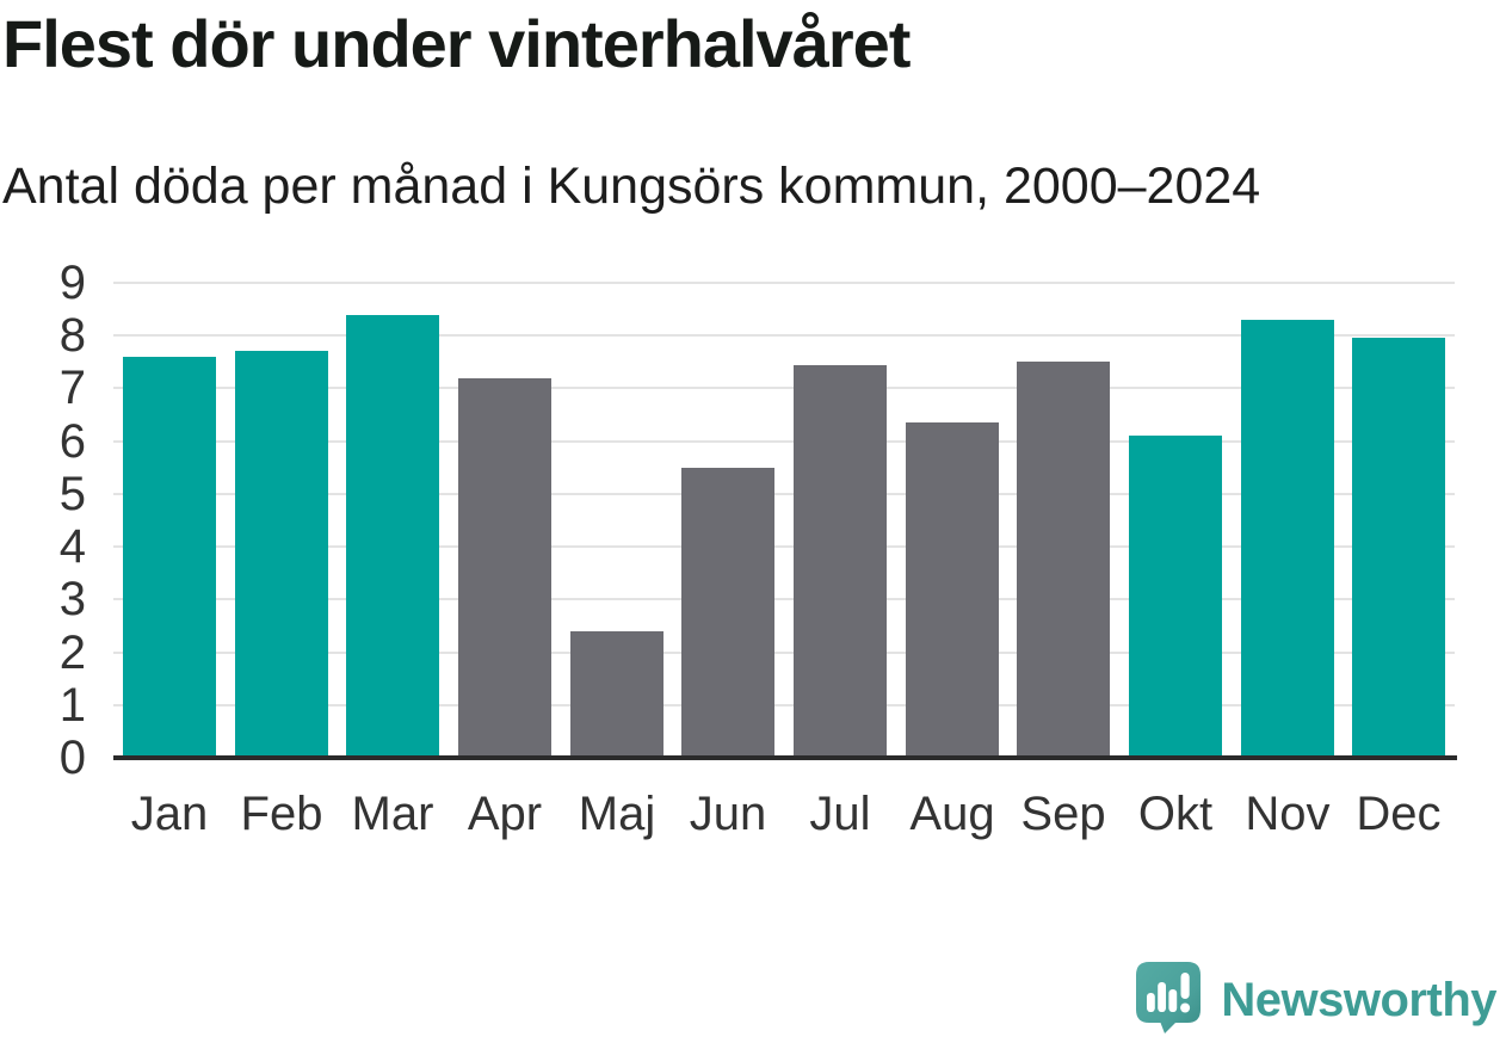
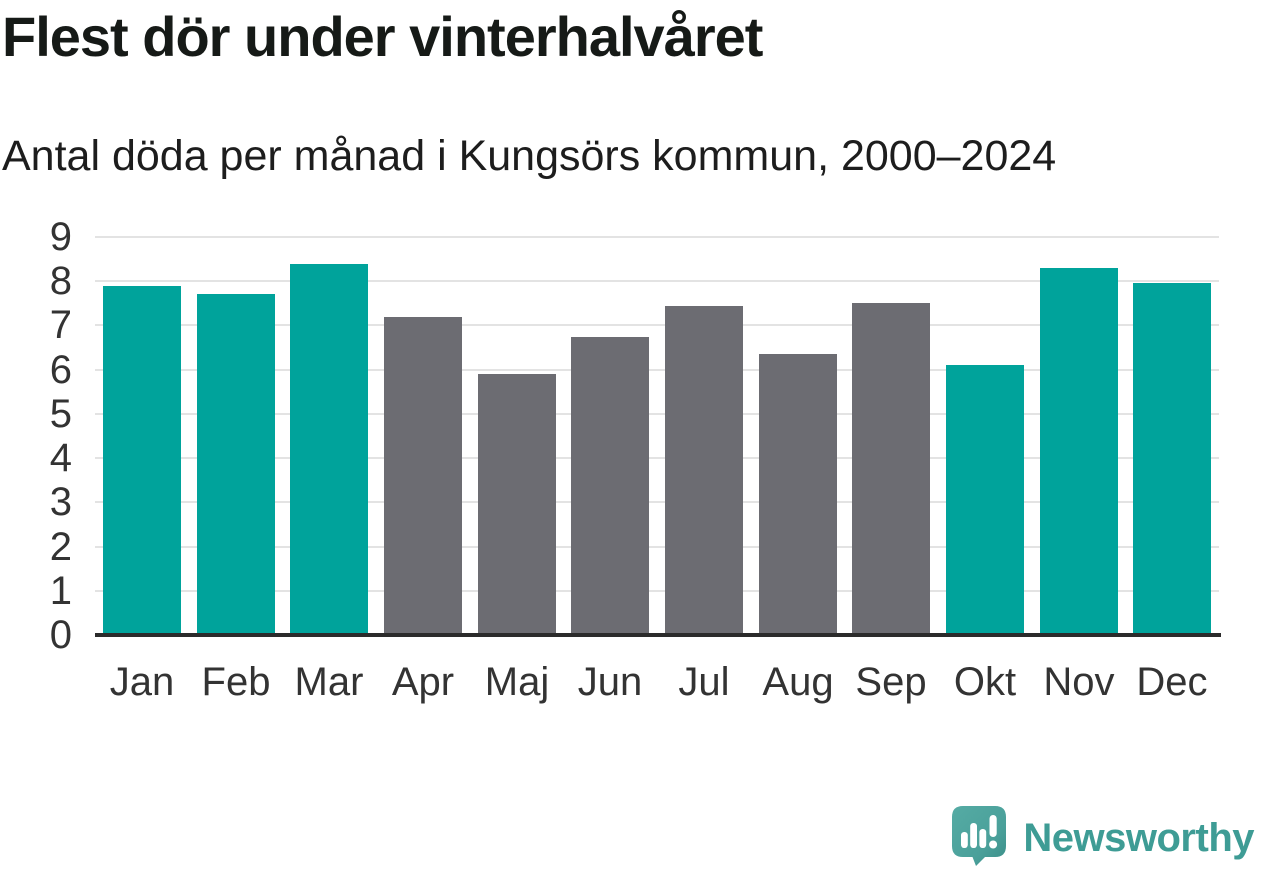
Jan: 7.6 -> 7.9
Maj: 2.4 -> 5.9
Jun: 5.5 -> 6.8
